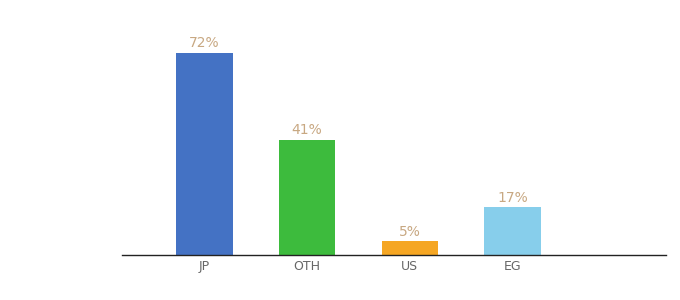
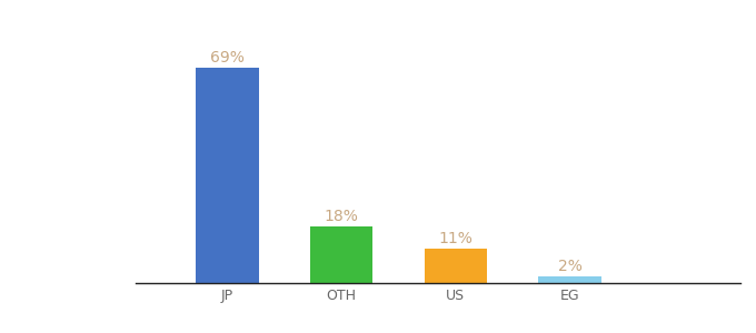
JP: 72% -> 69%
OTH: 41% -> 18%
US: 5% -> 11%
EG: 17% -> 2%
